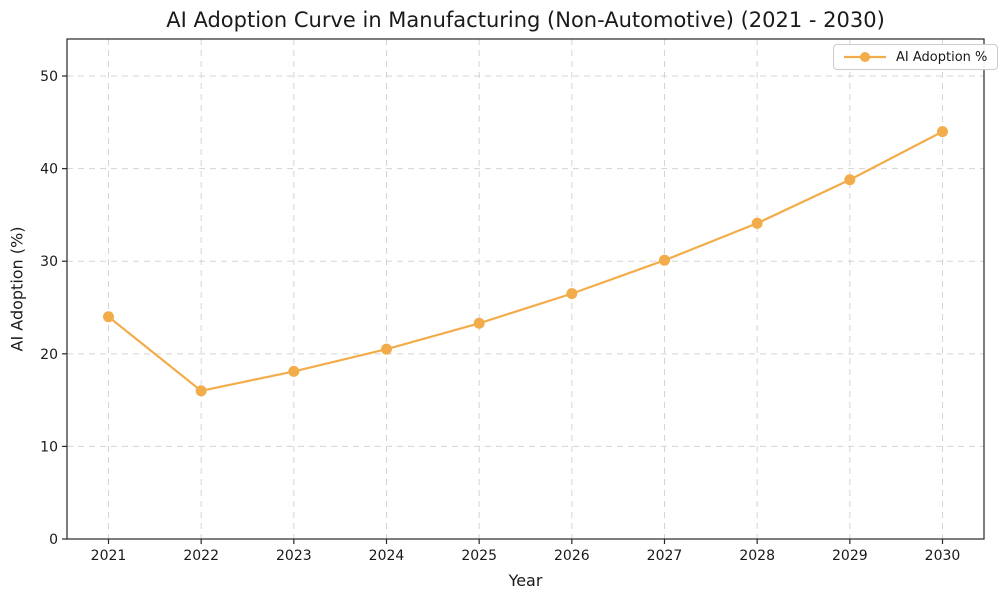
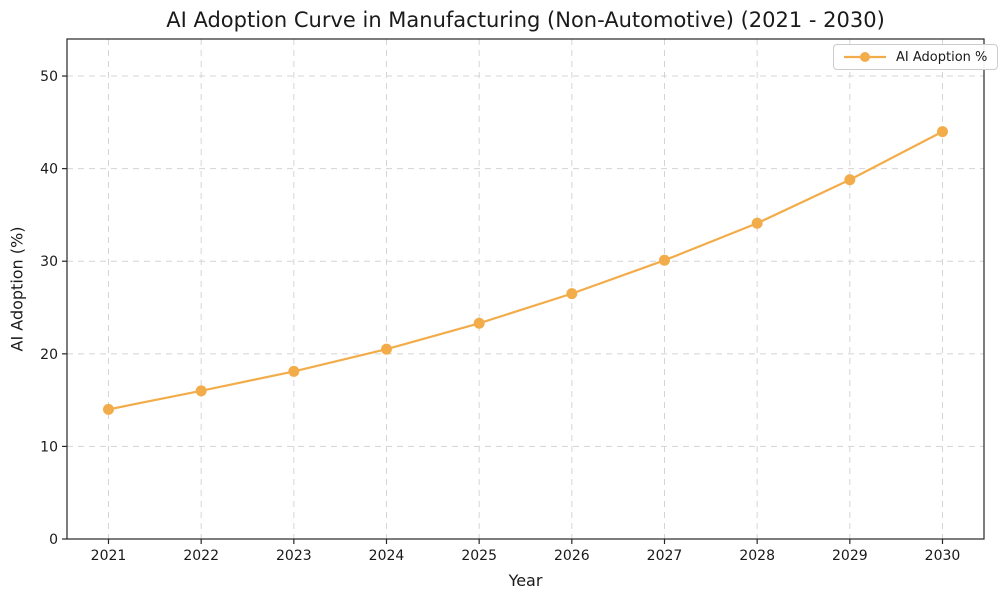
2021: 24 -> 14
